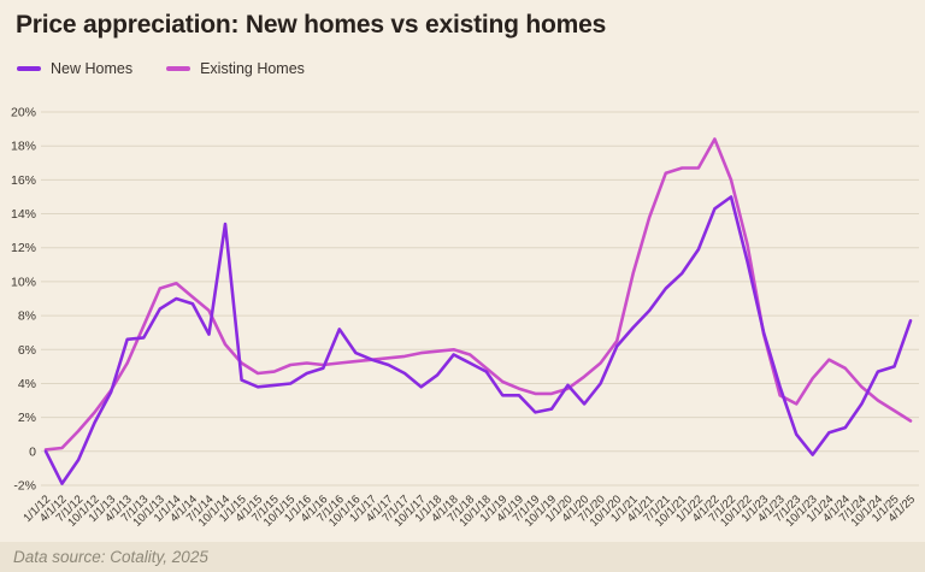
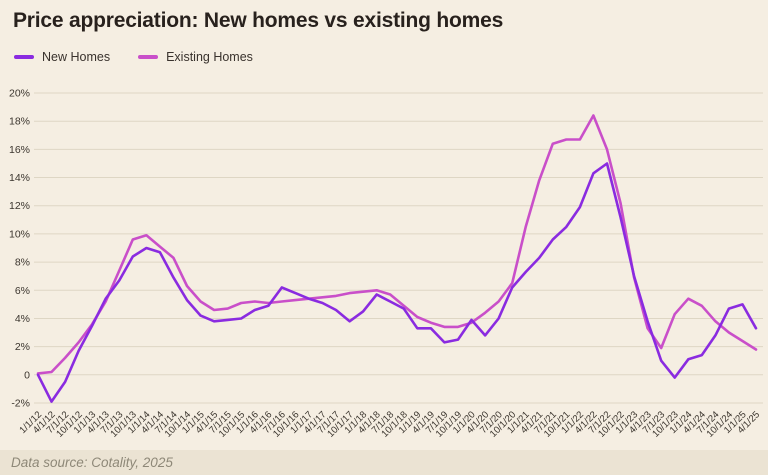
New Homes/4/1/13: 6.6% -> 5.4%
New Homes/10/1/14: 13.4% -> 5.3%
New Homes/7/1/16: 7.2% -> 6.2%
Existing Homes/7/1/23: 2.8% -> 1.9%
New Homes/4/1/25: 7.7% -> 3.3%
